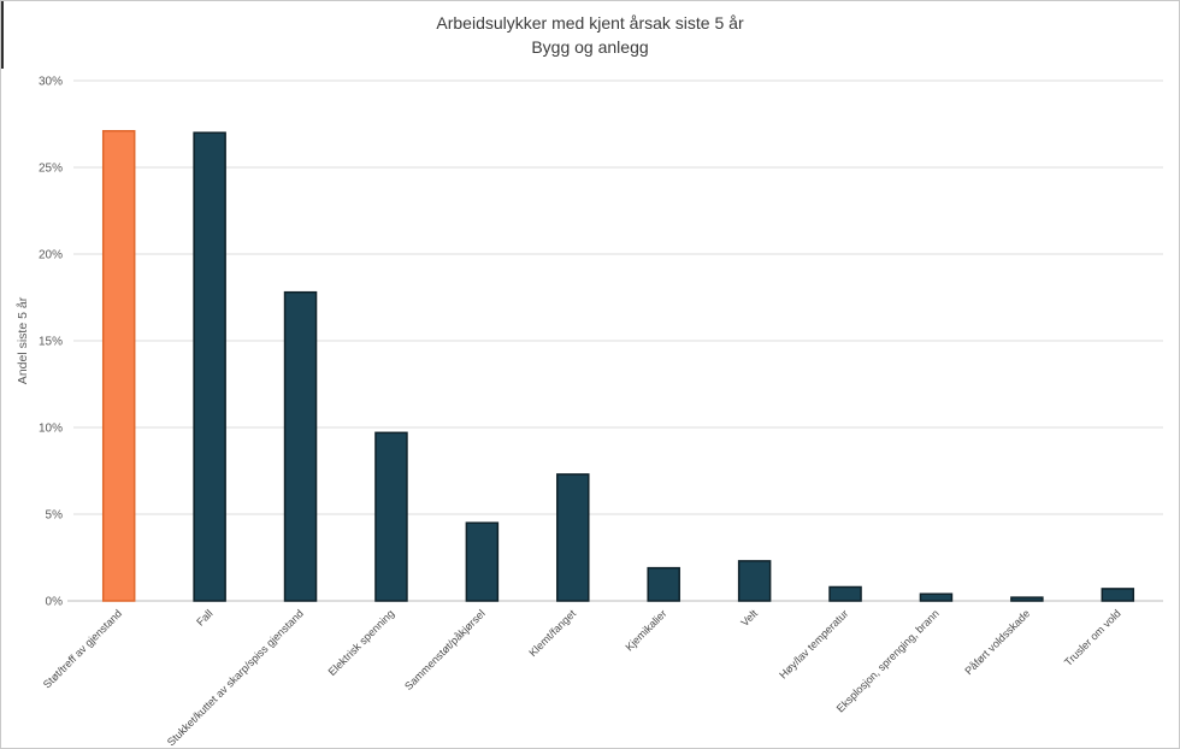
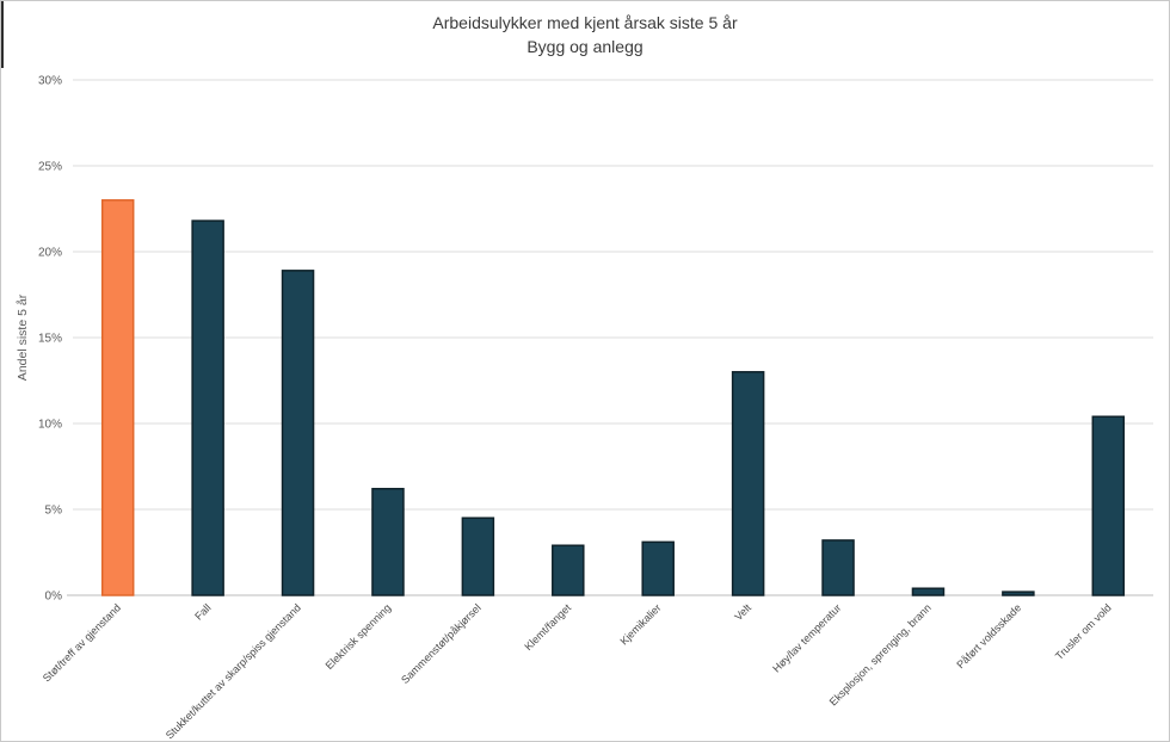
Støt/treff av gjenstand: 27.1% -> 23.0%
Fall: 27.0% -> 21.8%
Stukket/kuttet av skarp/spiss gjenstand: 17.8% -> 18.9%
Elektrisk spenning: 9.7% -> 6.2%
Klemt/fanget: 7.3% -> 2.9%
Kjemikalier: 1.9% -> 3.1%
Velt: 2.3% -> 13.0%
Høy/lav temperatur: 0.8% -> 3.2%
Trusler om vold: 0.7% -> 10.4%
